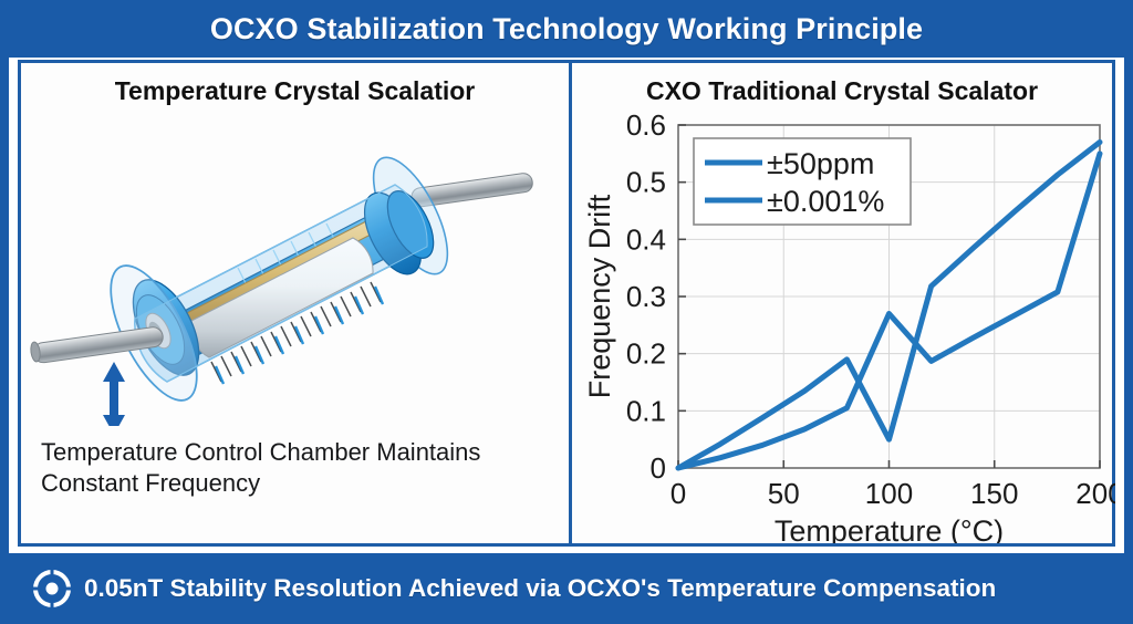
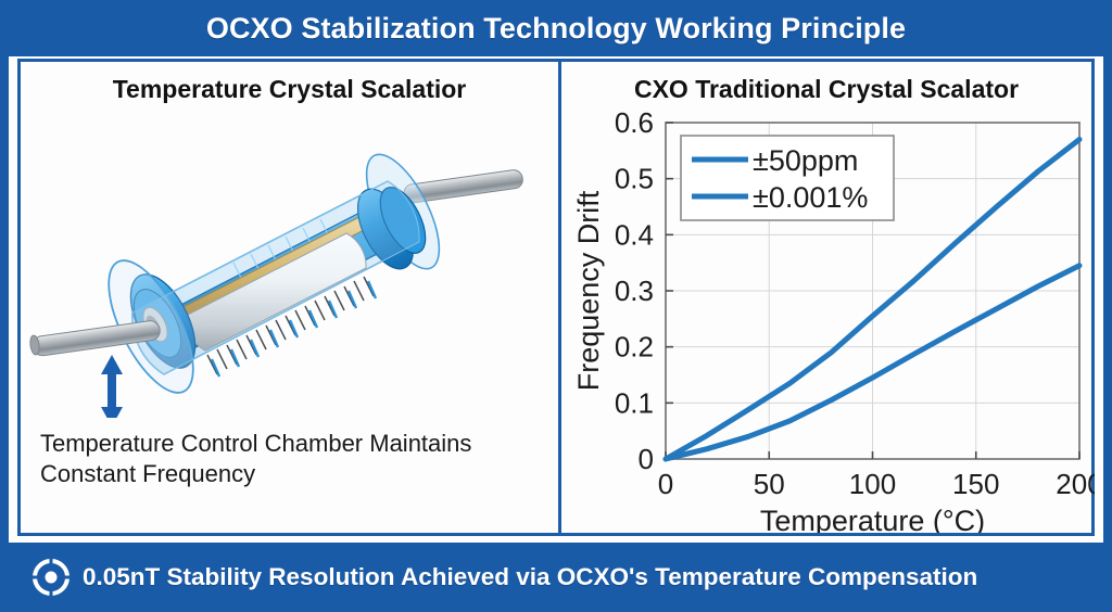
±50ppm/100: 0.05 -> 0.26
±0.001%/100: 0.27 -> 0.14
±0.001%/200: 0.55 -> 0.34
